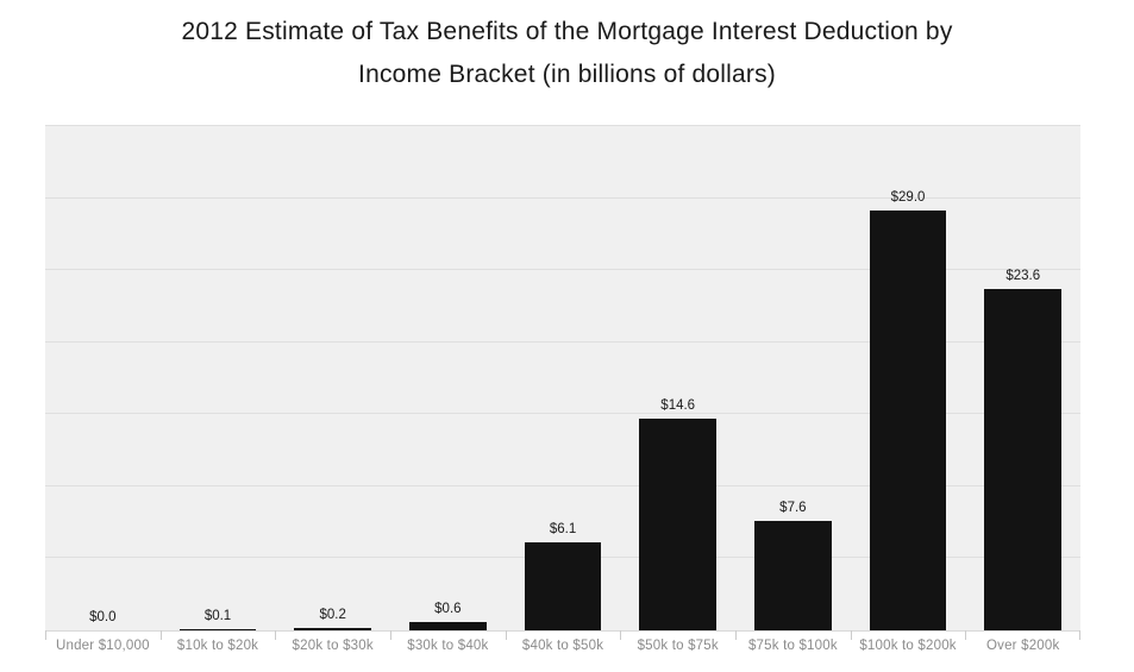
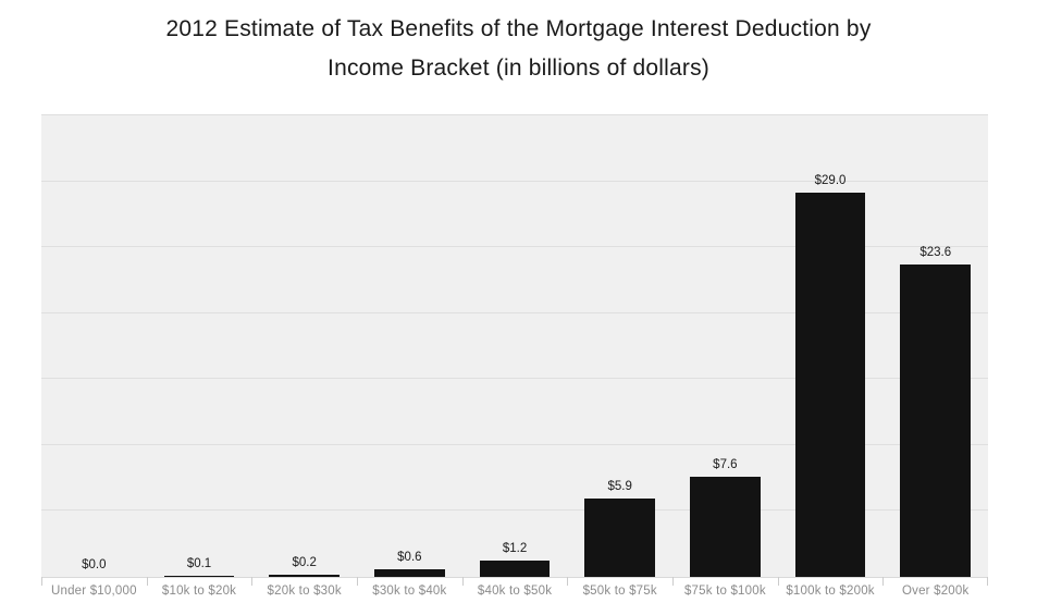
$40k to $50k: $6.1 -> $1.2
$50k to $75k: $14.6 -> $5.9
